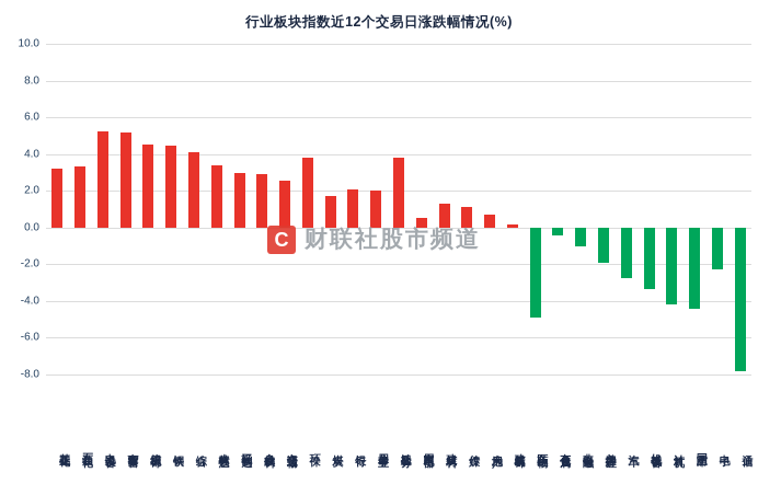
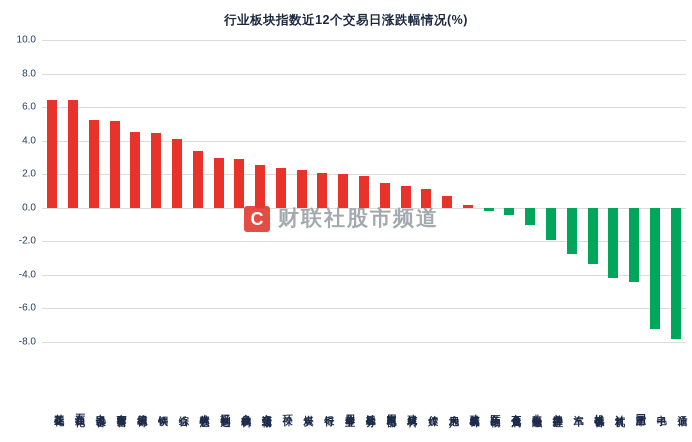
基础化工: 3.2 -> 6.5
石油石化: 3.3 -> 6.4
环保: 3.8 -> 2.4
煤炭: 1.7 -> 2.2
社会服务: 3.8 -> 1.9
家用电器: 0.5 -> 1.4
医药生物: -4.9 -> -0.2
电子: -2.3 -> -7.2
